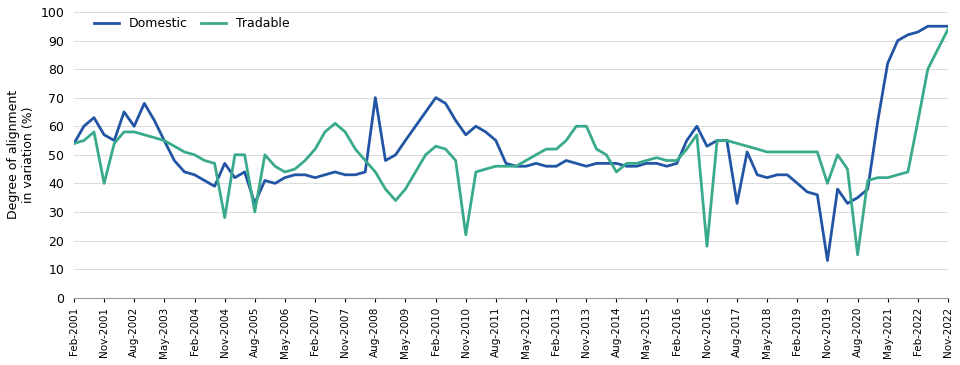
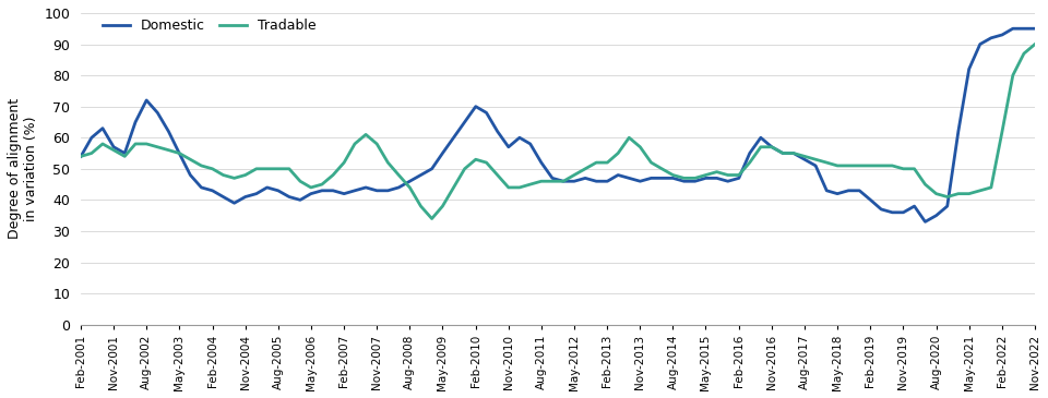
Tradable/Nov-2001: 40 -> 56
Domestic/Aug-2002: 60 -> 72
Domestic/Nov-2004: 47 -> 41
Tradable/Nov-2004: 28 -> 48
Domestic/Aug-2005: 33 -> 43
Tradable/Aug-2005: 30 -> 50
Domestic/Aug-2008: 70 -> 46
Tradable/Nov-2010: 22 -> 44
Domestic/Aug-2011: 55 -> 52
Tradable/Nov-2013: 60 -> 57
Tradable/Aug-2014: 44 -> 48
Domestic/Nov-2016: 53 -> 57
Tradable/Nov-2016: 18 -> 57
Domestic/Aug-2017: 33 -> 53
Domestic/Nov-2019: 13 -> 36
Tradable/Nov-2019: 40 -> 50
Tradable/Aug-2020: 15 -> 42
Tradable/Nov-2022: 94 -> 90
